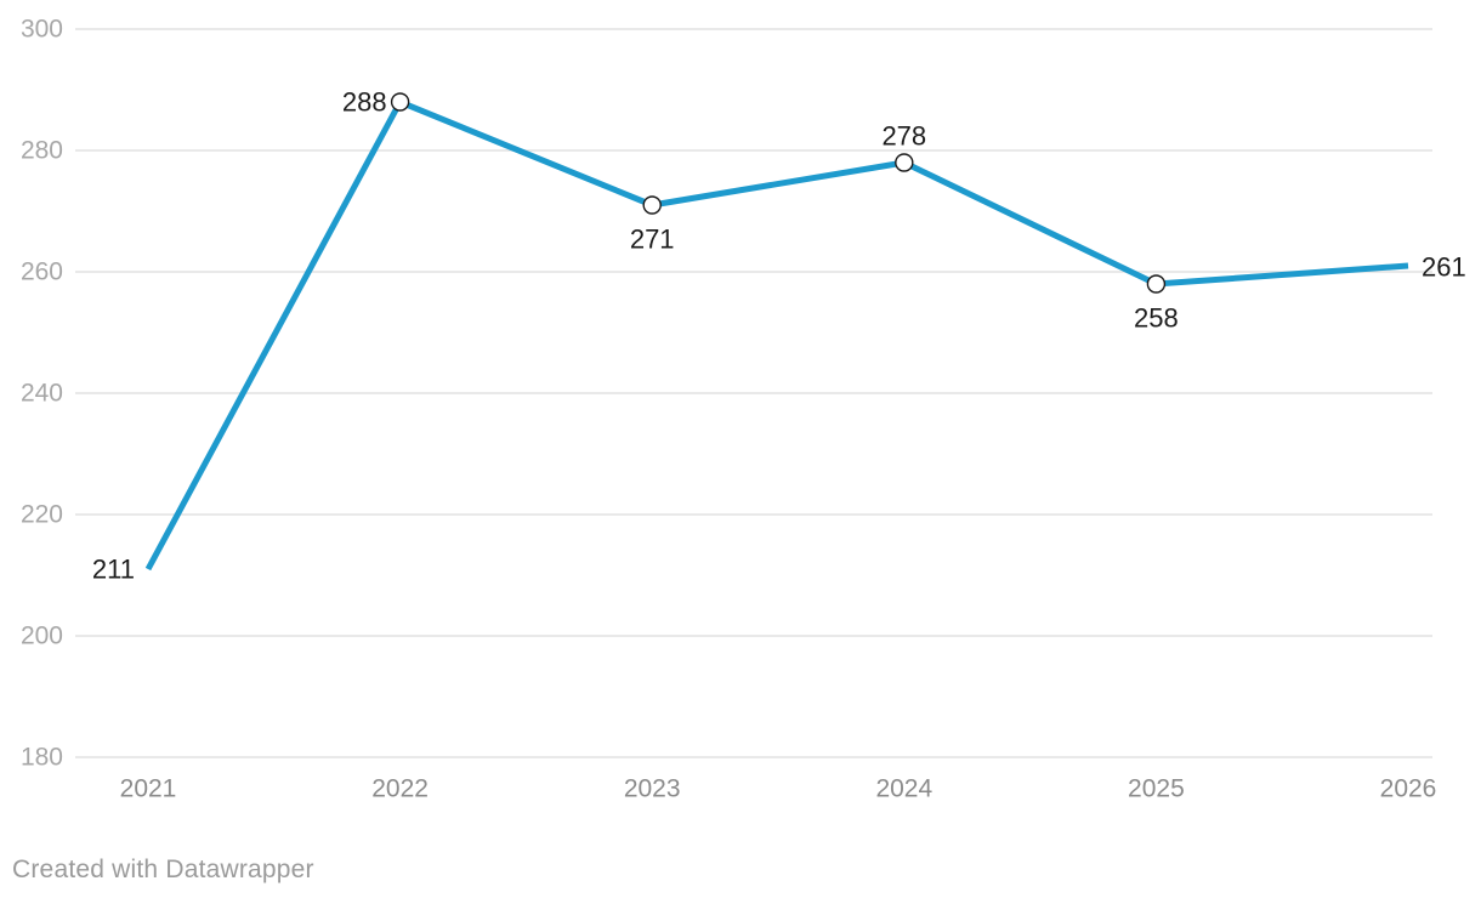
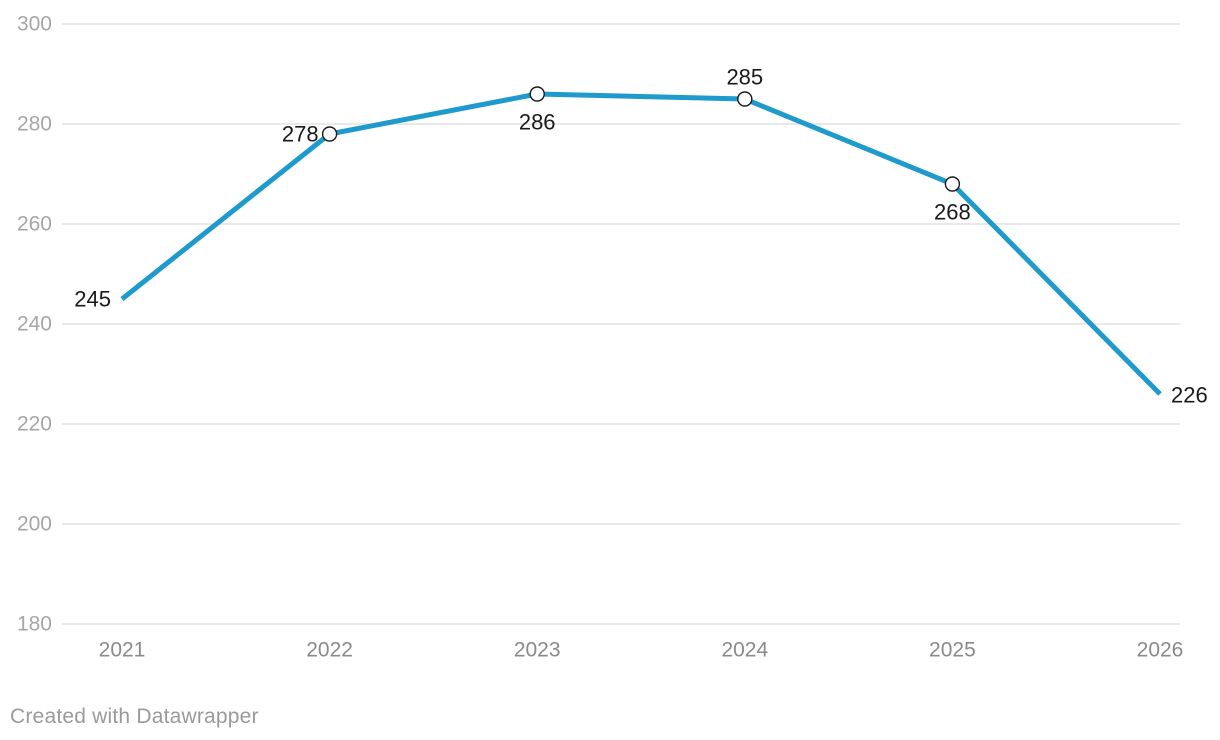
2021: 211 -> 245
2022: 288 -> 278
2023: 271 -> 286
2024: 278 -> 285
2025: 258 -> 268
2026: 261 -> 226
